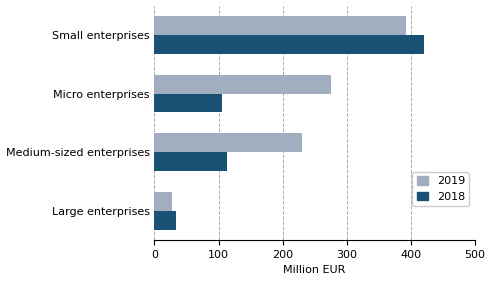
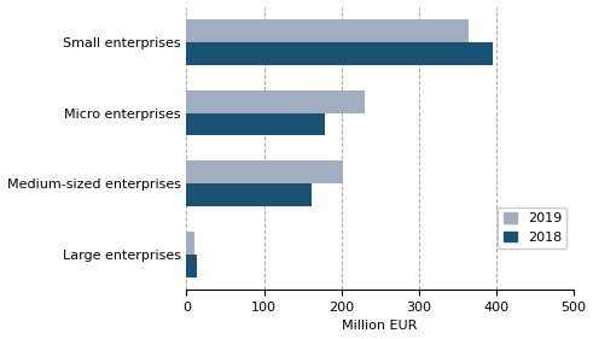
2019/Small enterprises: 392 -> 365
2018/Small enterprises: 420 -> 395
2019/Micro enterprises: 276 -> 230
2018/Micro enterprises: 106 -> 178
2019/Medium-sized enterprises: 230 -> 202
2018/Medium-sized enterprises: 114 -> 162
2019/Large enterprises: 28 -> 10
2018/Large enterprises: 34 -> 13
